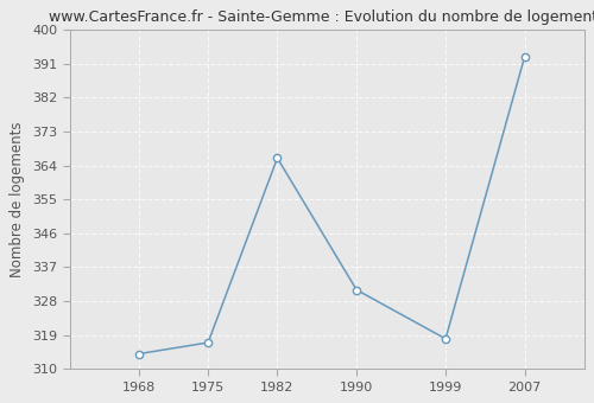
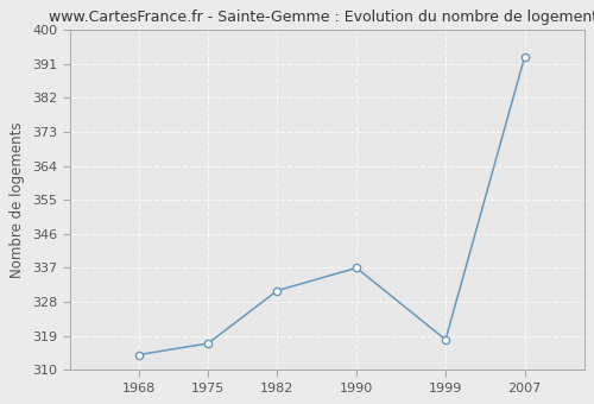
1982: 366 -> 331
1990: 331 -> 337
